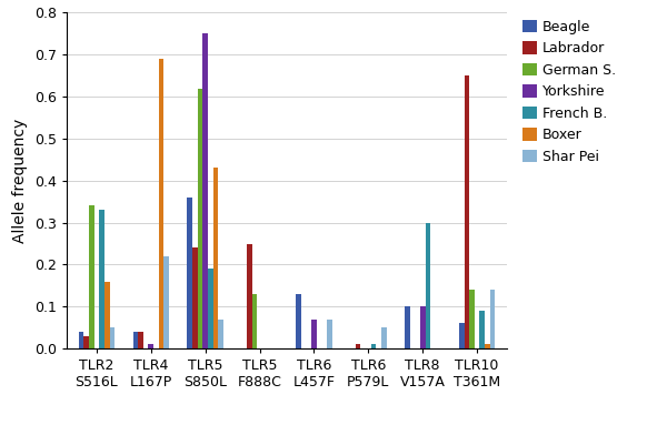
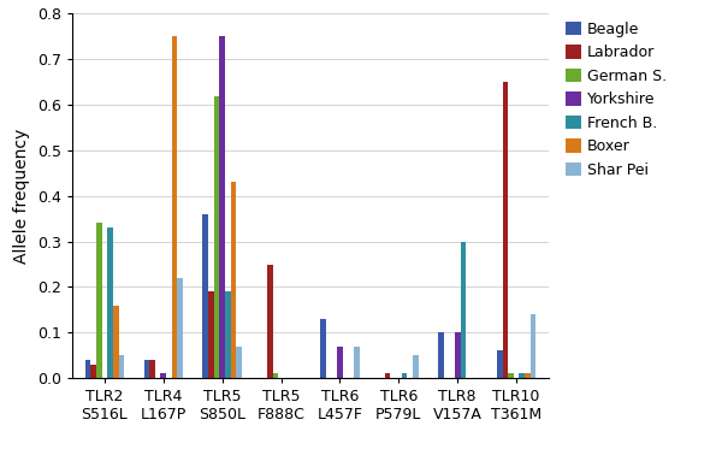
Boxer/TLR4 L167P: 0.69 -> 0.75
Labrador/TLR5 S850L: 0.24 -> 0.19
German S./TLR5 F888C: 0.13 -> 0.01
German S./TLR10 T361M: 0.14 -> 0.01
French B./TLR10 T361M: 0.09 -> 0.01
